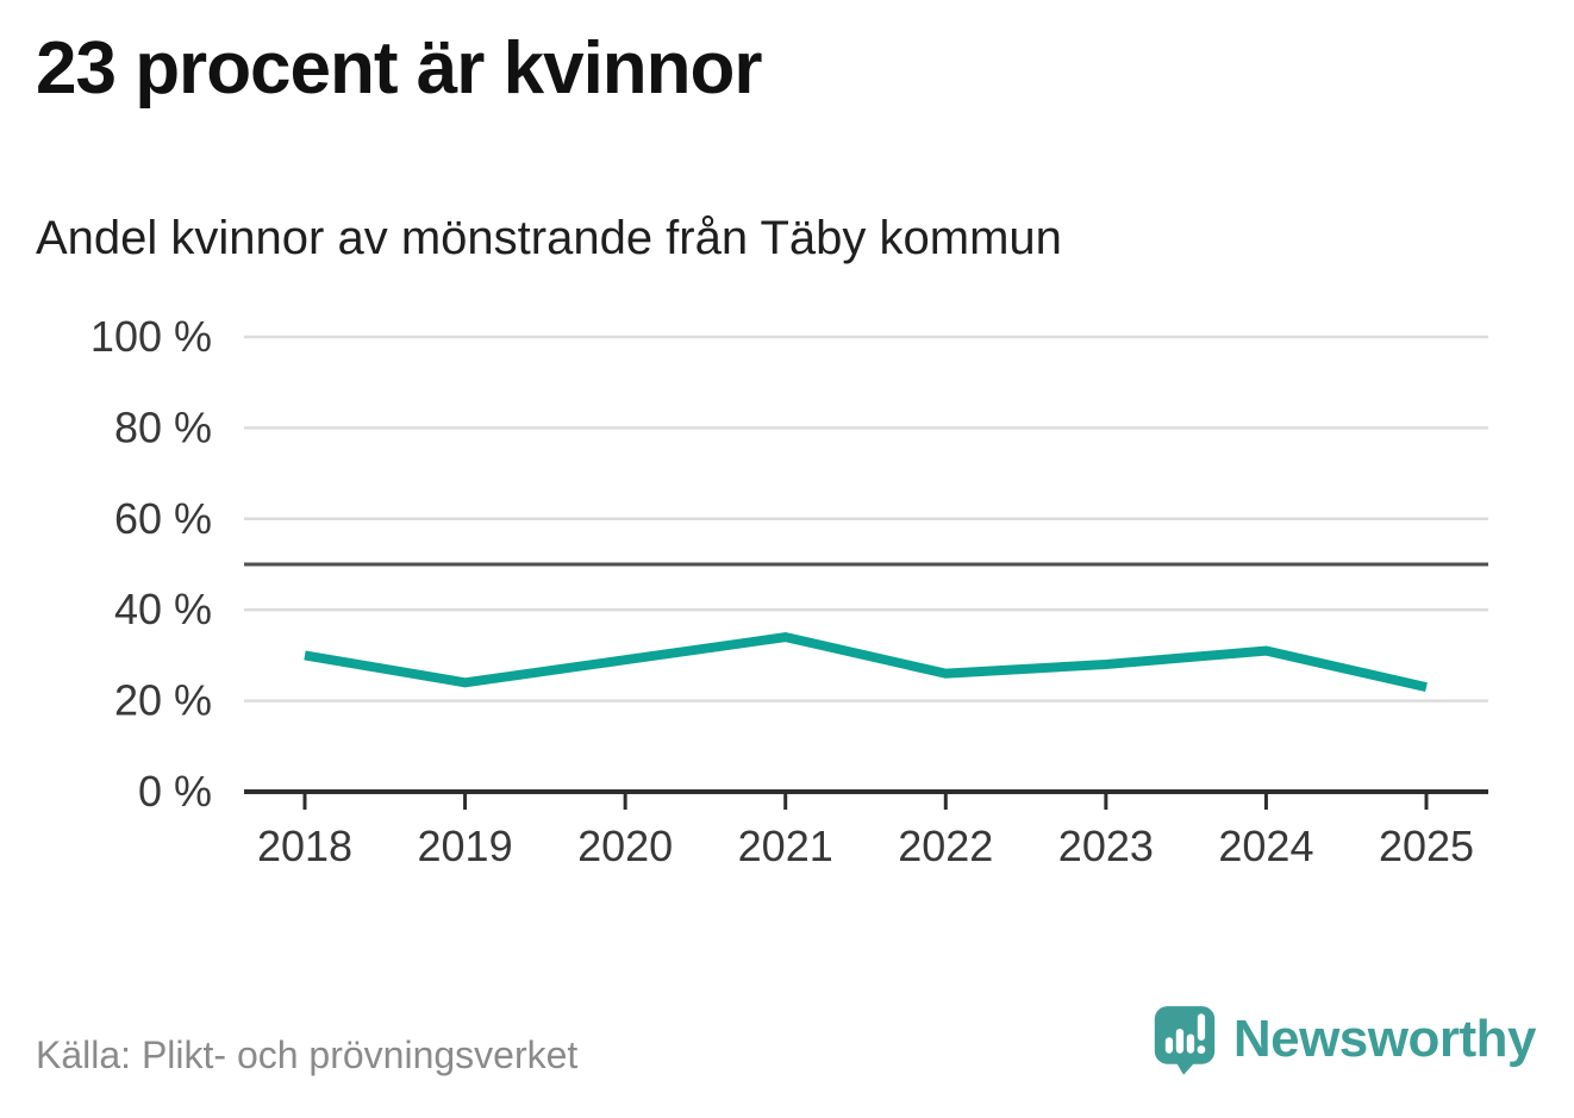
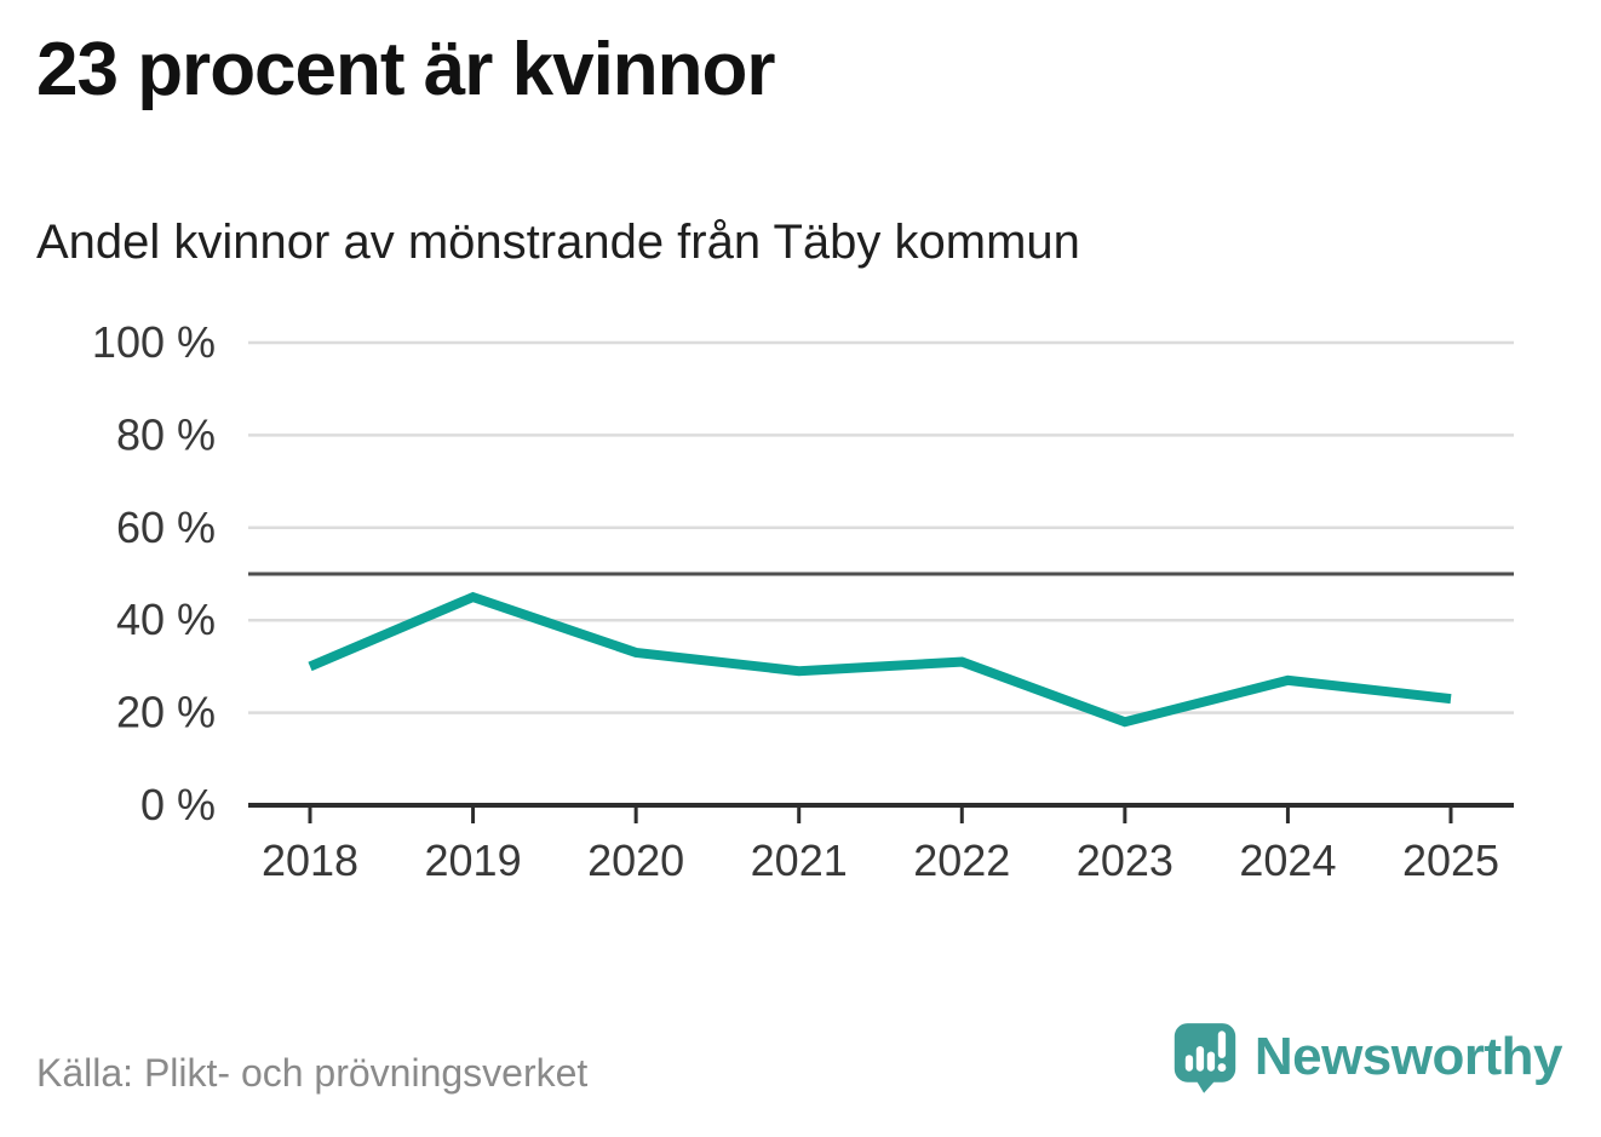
2019: 24% -> 45%
2020: 29% -> 33%
2021: 34% -> 29%
2022: 26% -> 31%
2023: 28% -> 18%
2024: 31% -> 27%
